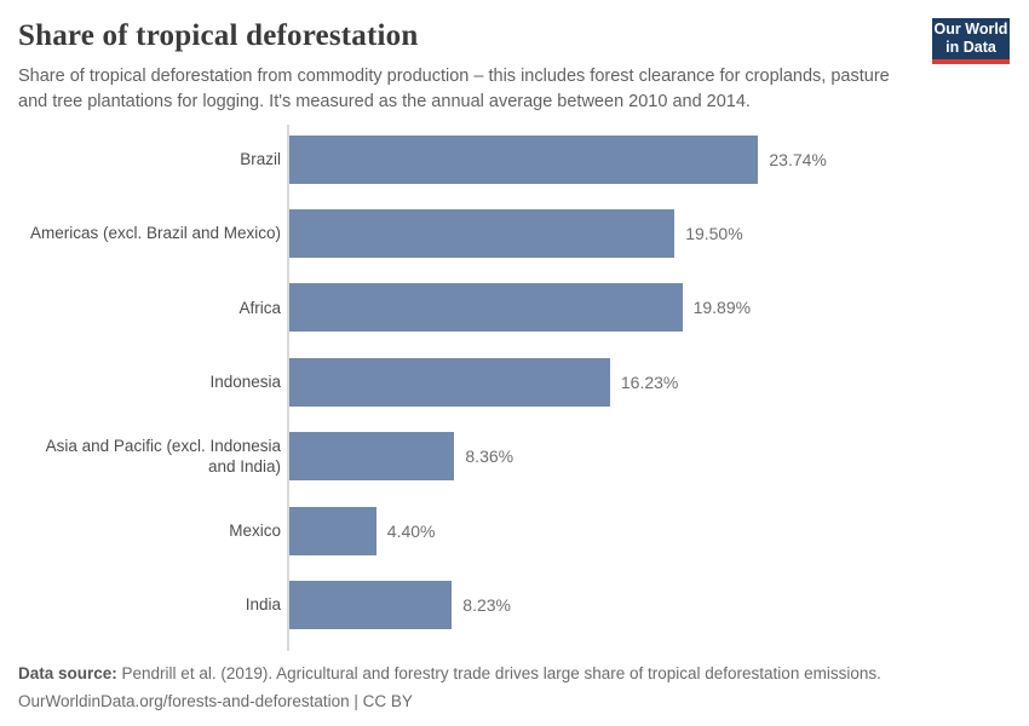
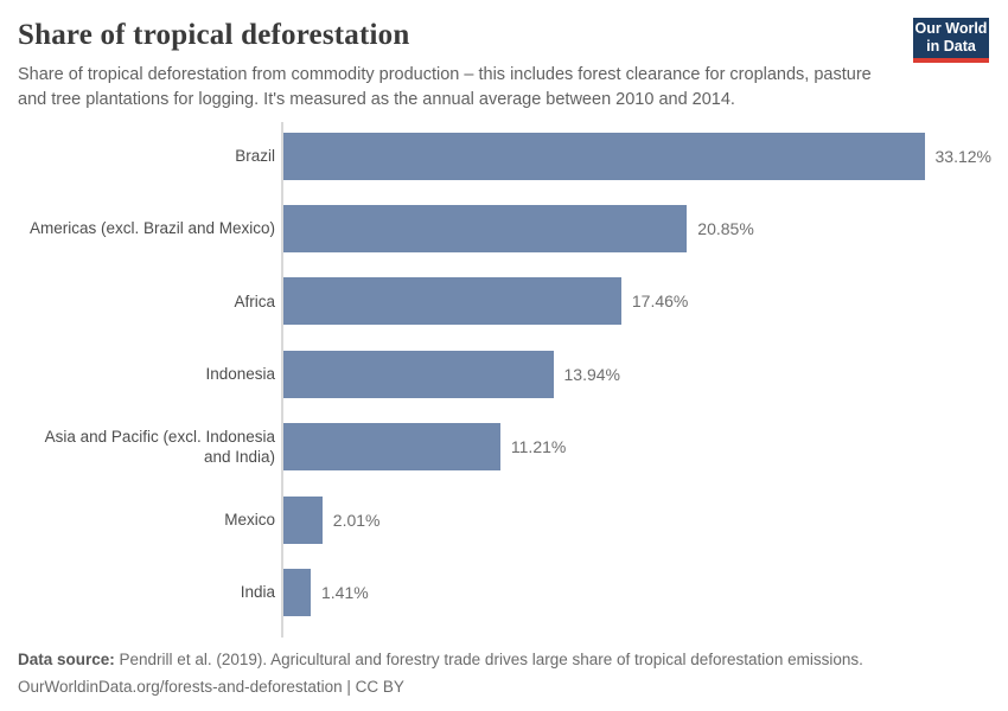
Brazil: 23.74% -> 33.12%
Americas (excl. Brazil and Mexico): 19.50% -> 20.85%
Africa: 19.89% -> 17.46%
Indonesia: 16.23% -> 13.94%
Asia and Pacific (excl. Indonesia and India): 8.36% -> 11.21%
Mexico: 4.40% -> 2.01%
India: 8.23% -> 1.41%
